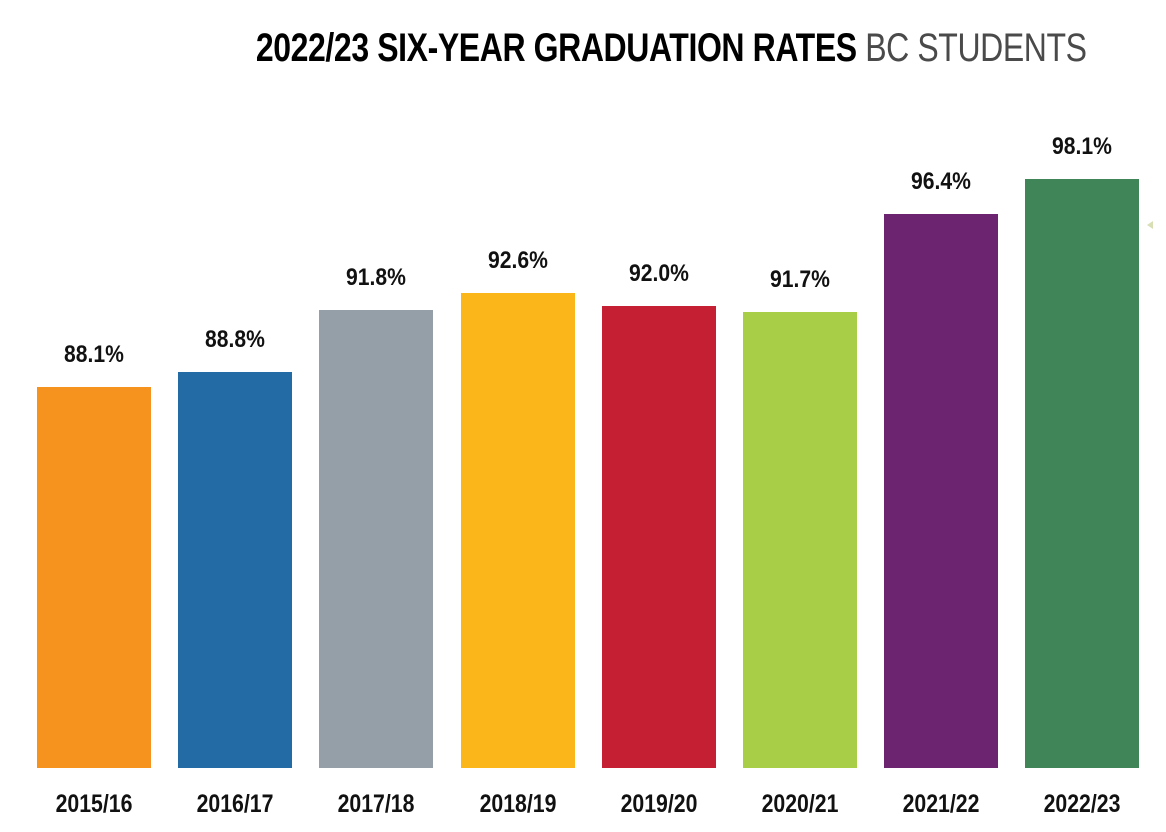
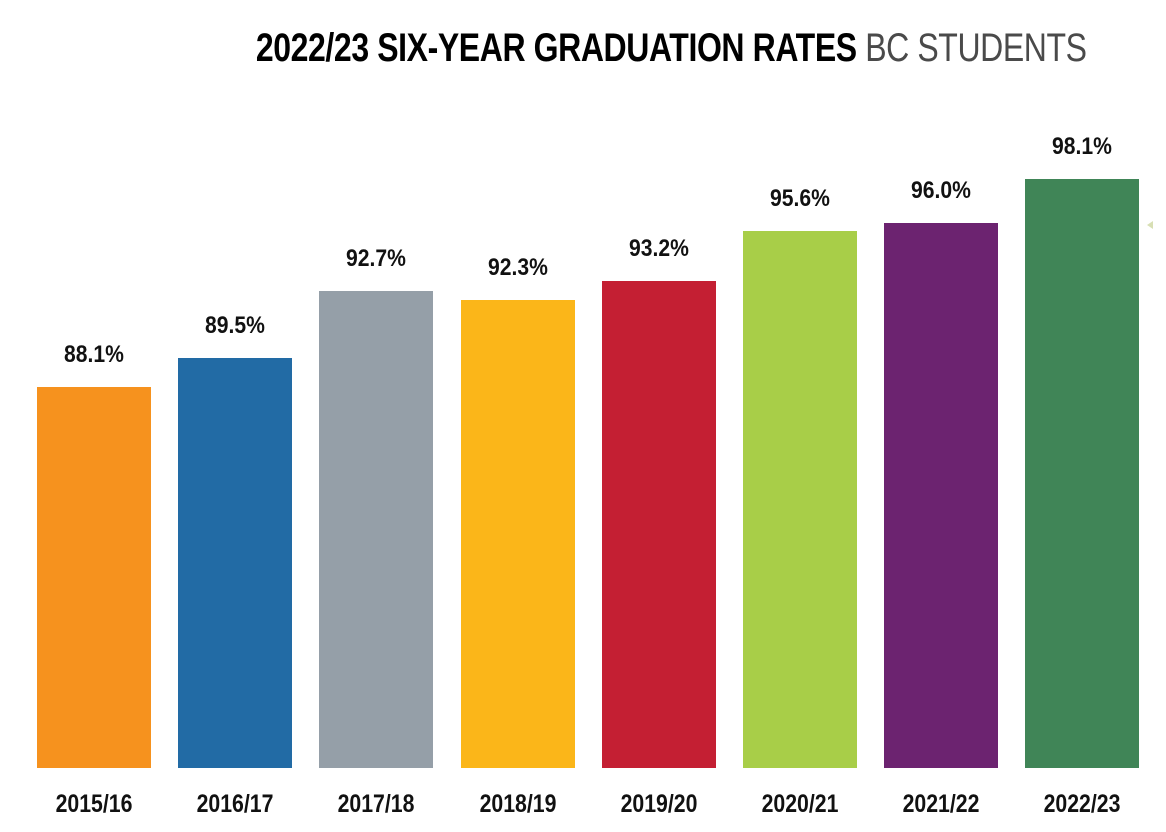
2016/17: 88.8% -> 89.5%
2017/18: 91.8% -> 92.7%
2018/19: 92.6% -> 92.3%
2019/20: 92.0% -> 93.2%
2020/21: 91.7% -> 95.6%
2021/22: 96.4% -> 96.0%
